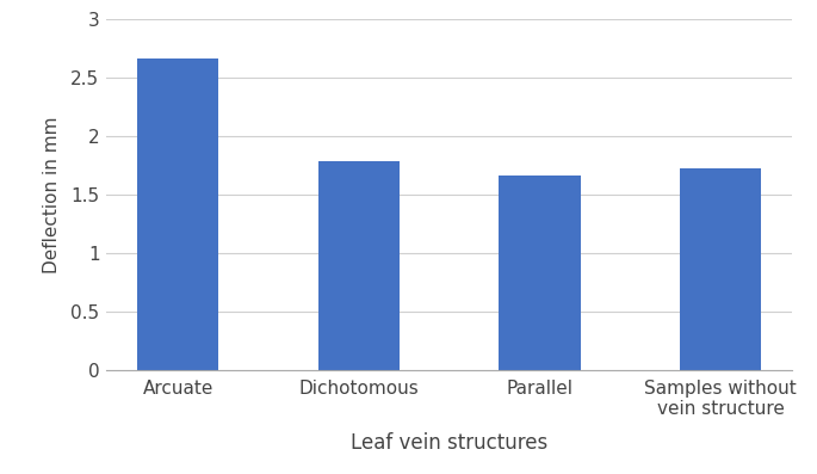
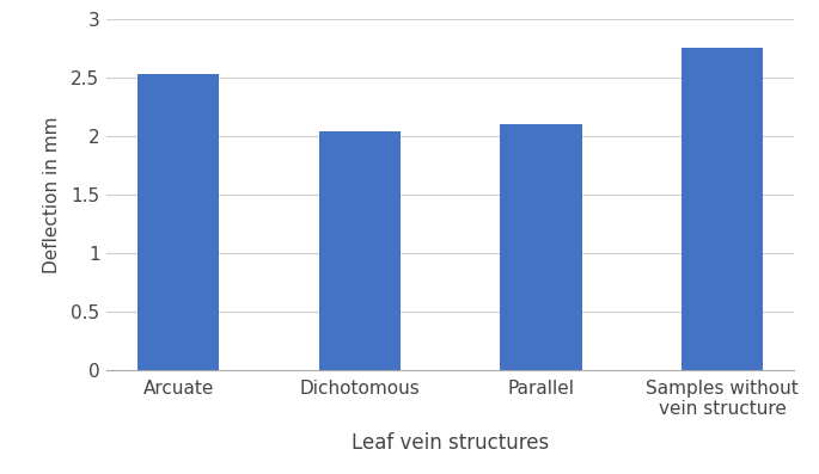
Arcuate: 2.66 -> 2.53
Dichotomous: 1.78 -> 2.04
Parallel: 1.66 -> 2.10
Samples without vein structure: 1.72 -> 2.75
